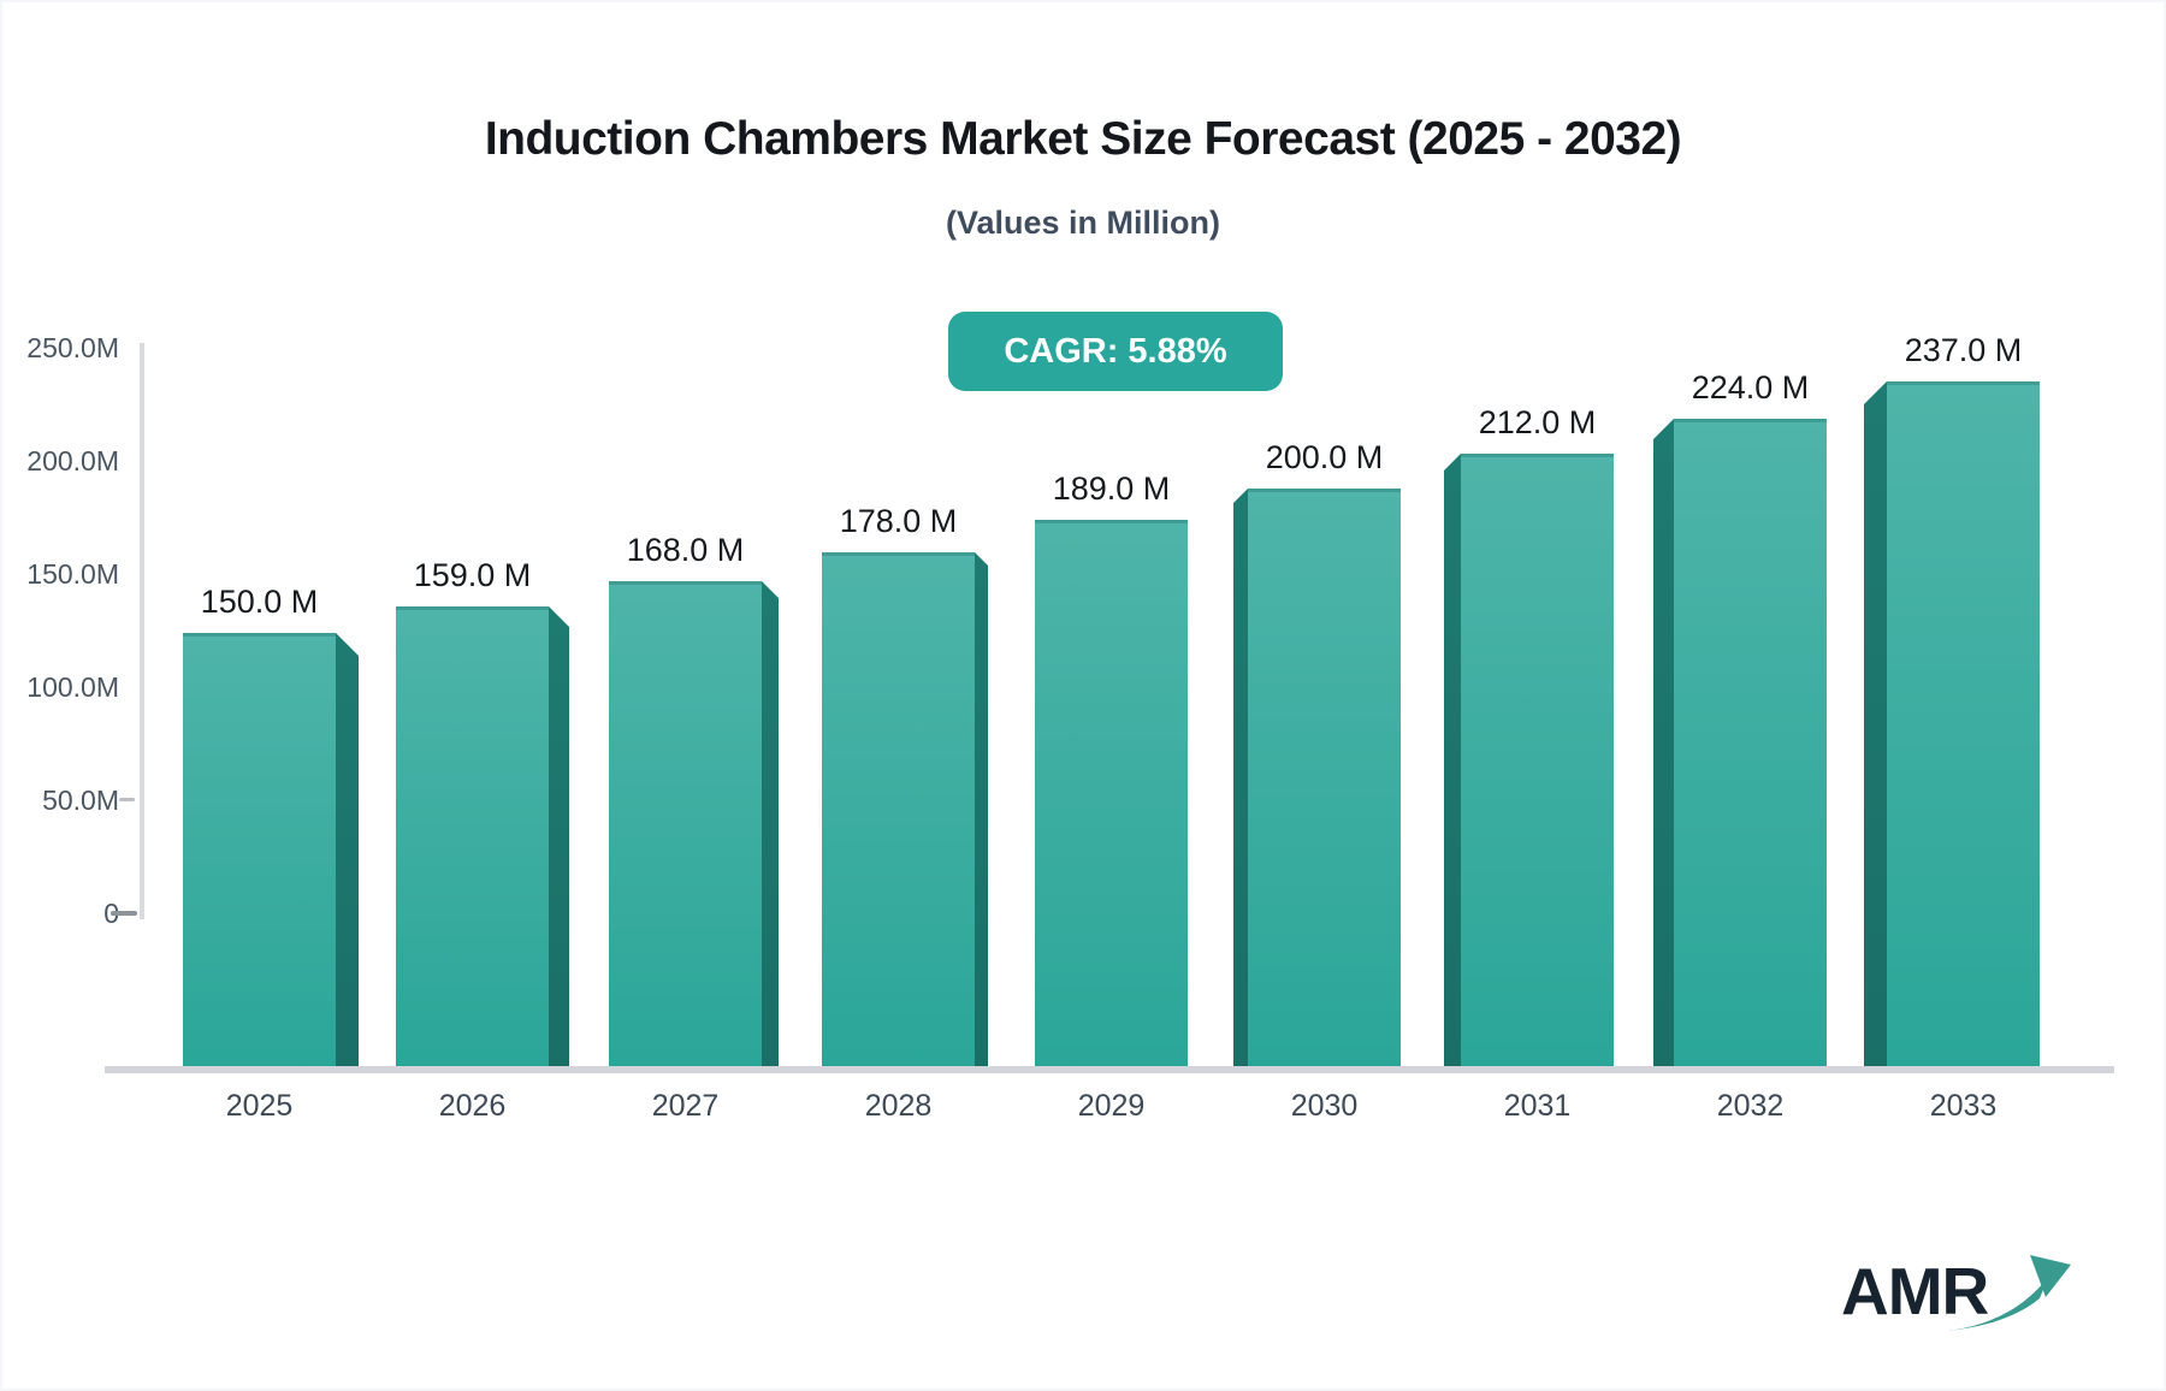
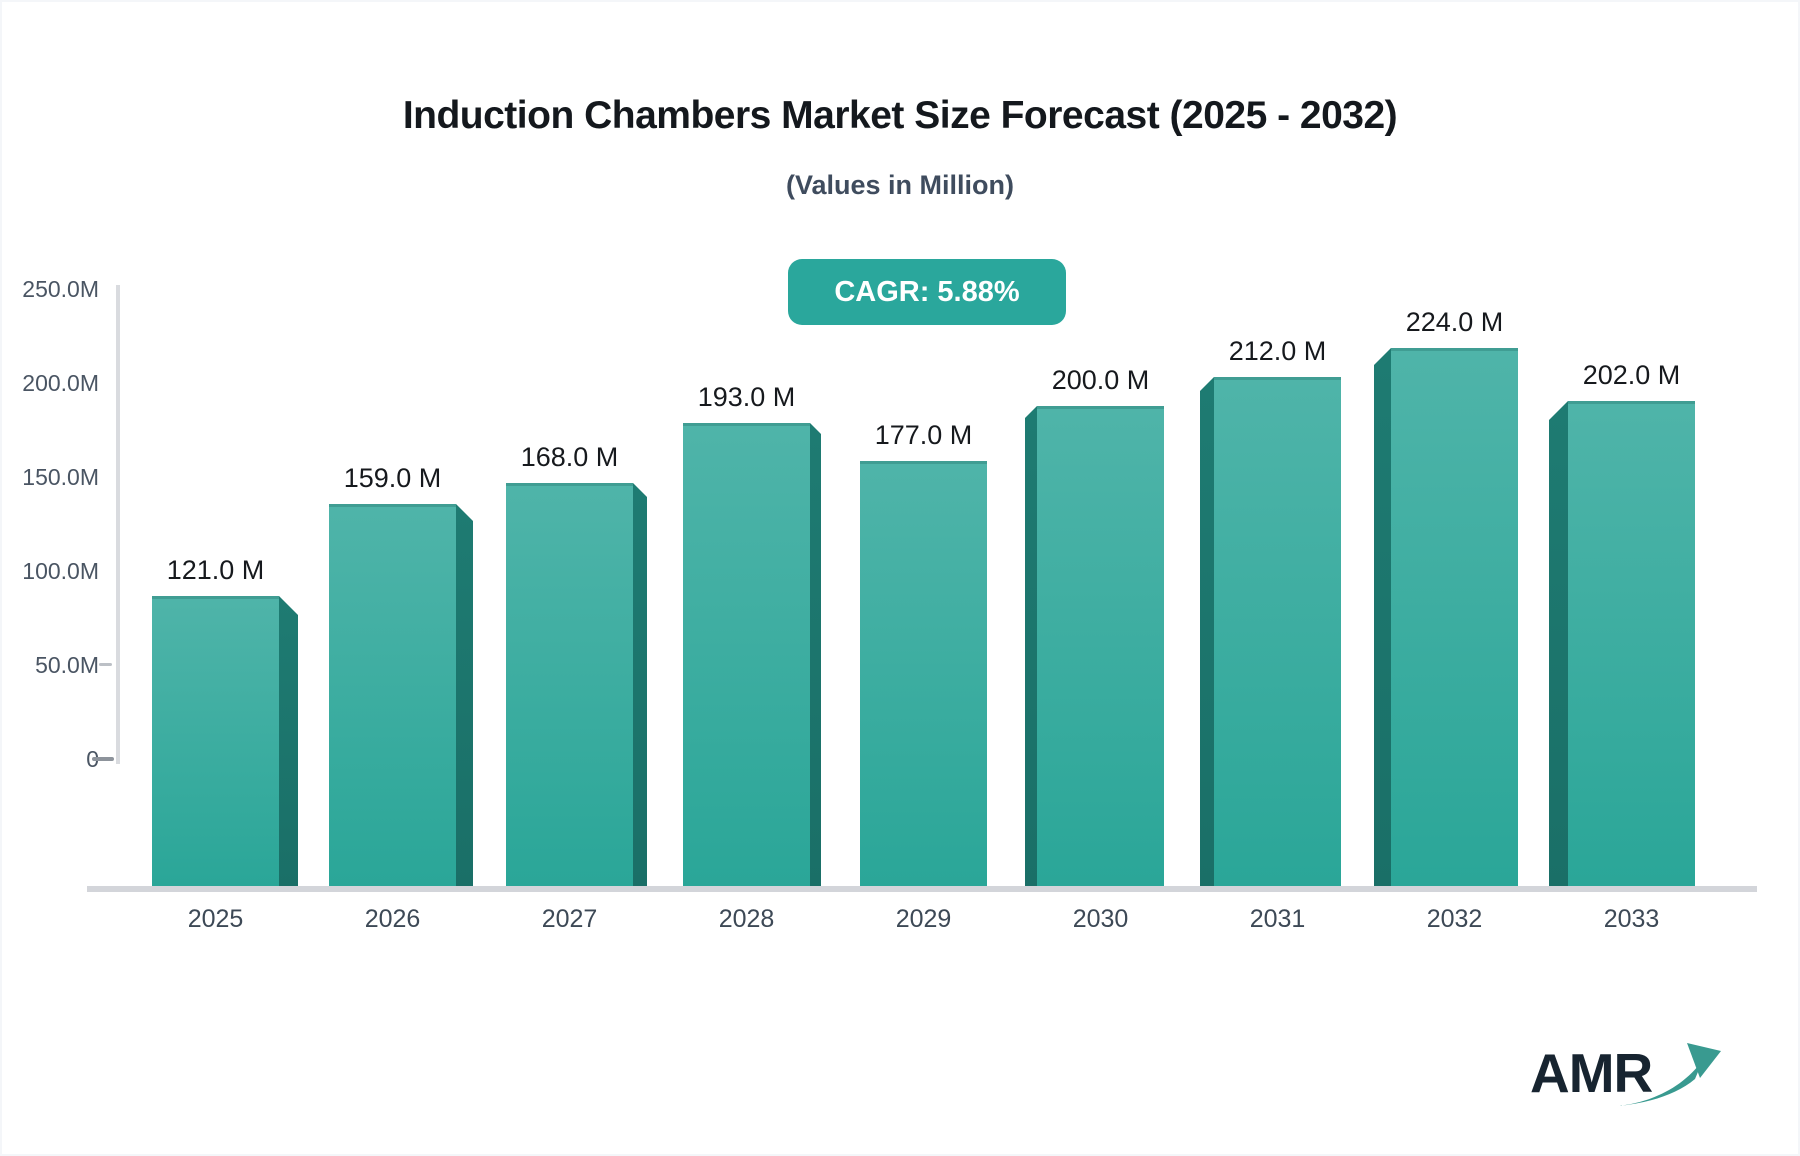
2025: 150.0 -> 121.0
2028: 178.0 -> 193.0
2029: 189.0 -> 177.0
2033: 237.0 -> 202.0
